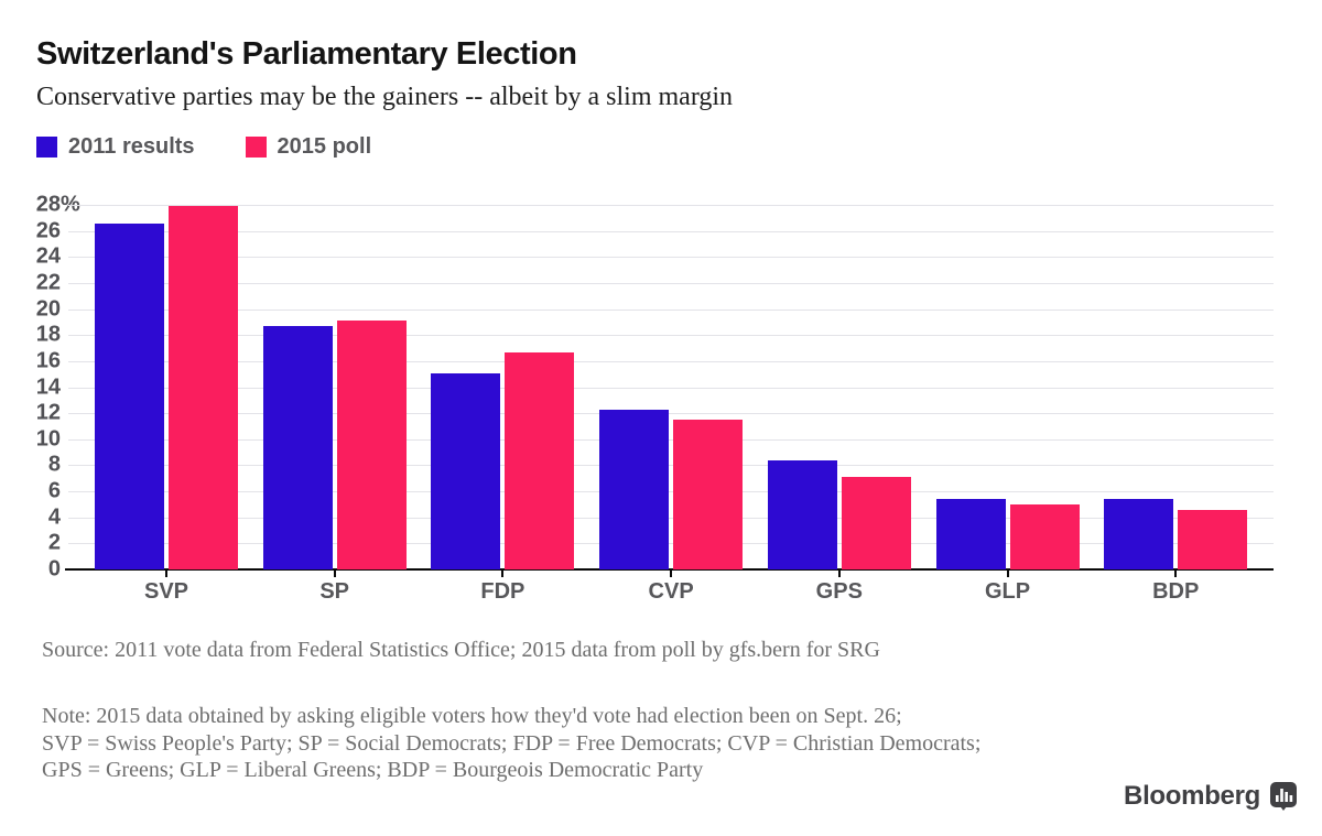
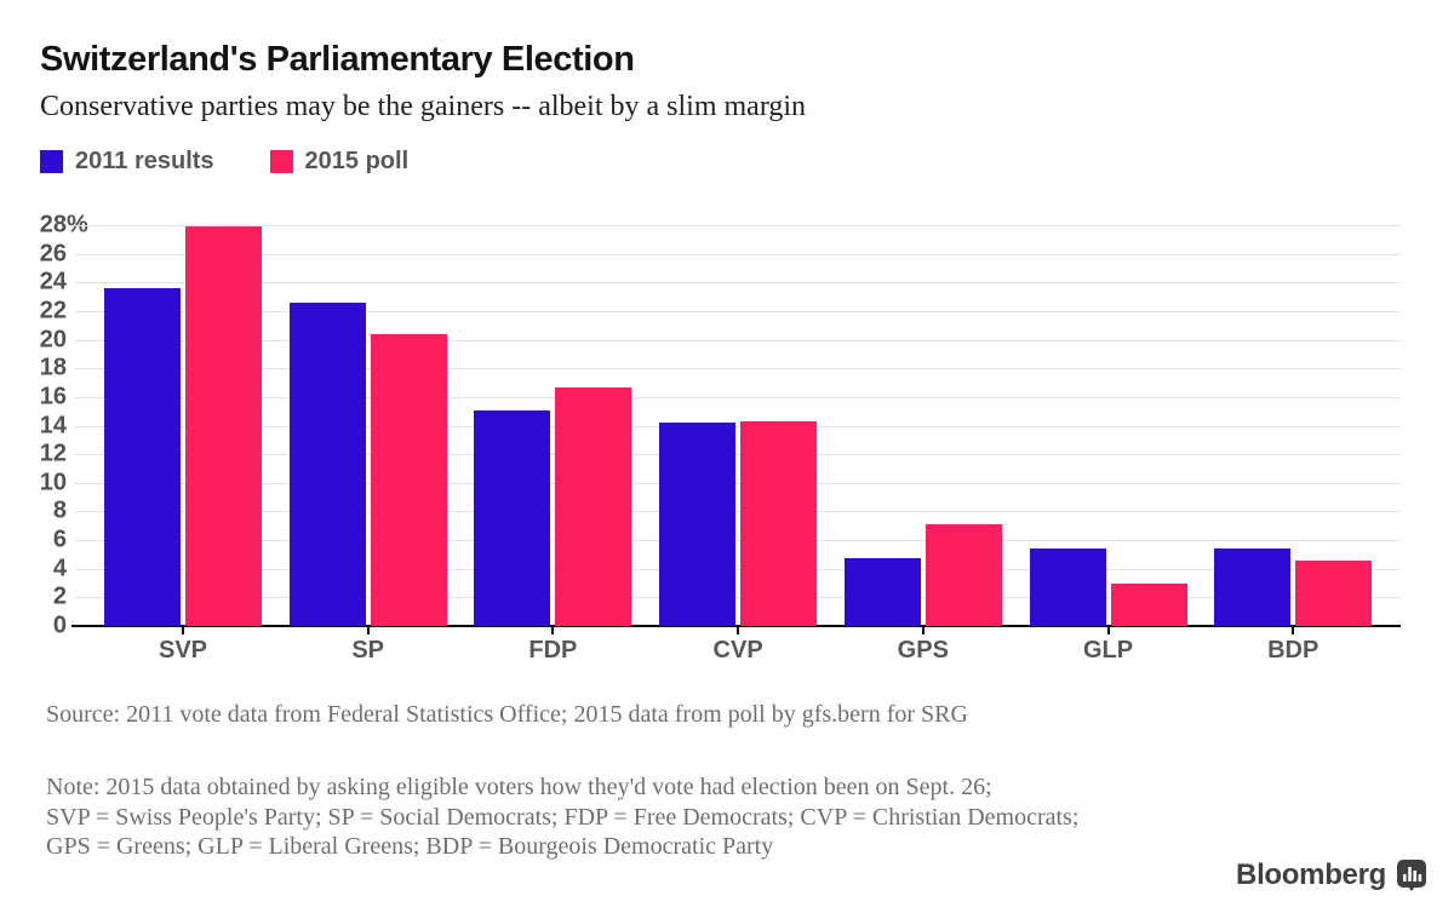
2011 results/SVP: 26.6 -> 23.6
2011 results/SP: 18.7 -> 22.6
2015 poll/SP: 19.1 -> 20.4
2011 results/CVP: 12.3 -> 14.2
2015 poll/CVP: 11.5 -> 14.3
2011 results/GPS: 8.4 -> 4.7
2015 poll/GLP: 5.0 -> 3.0
